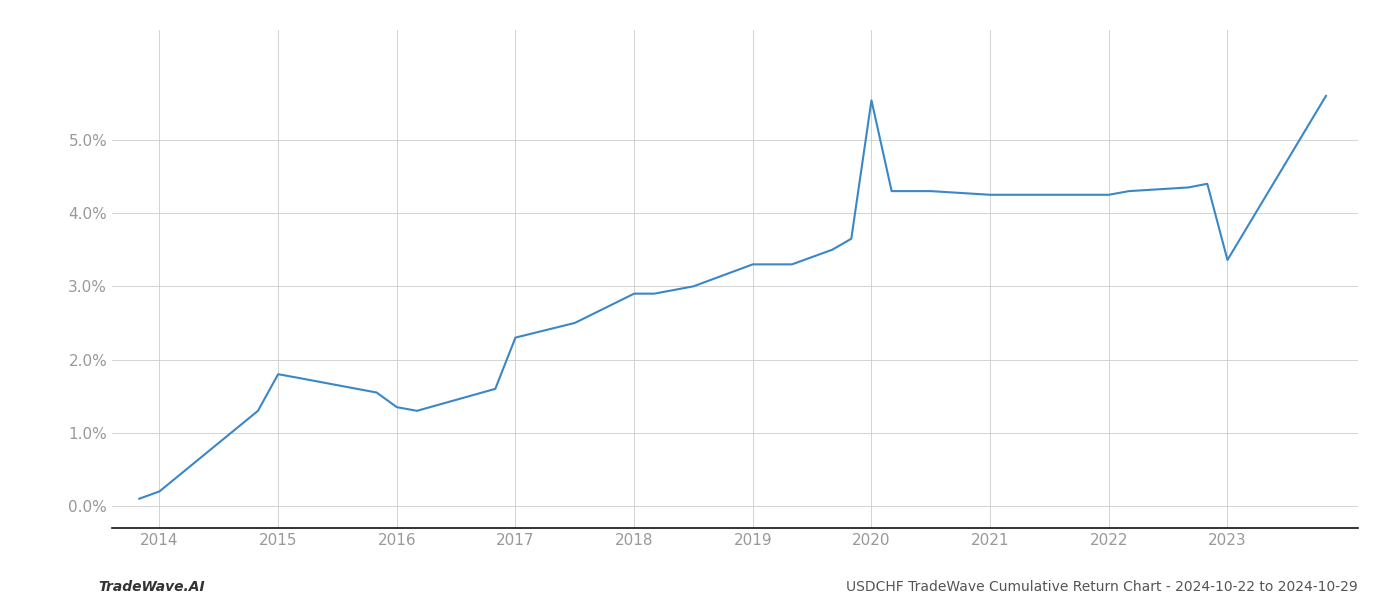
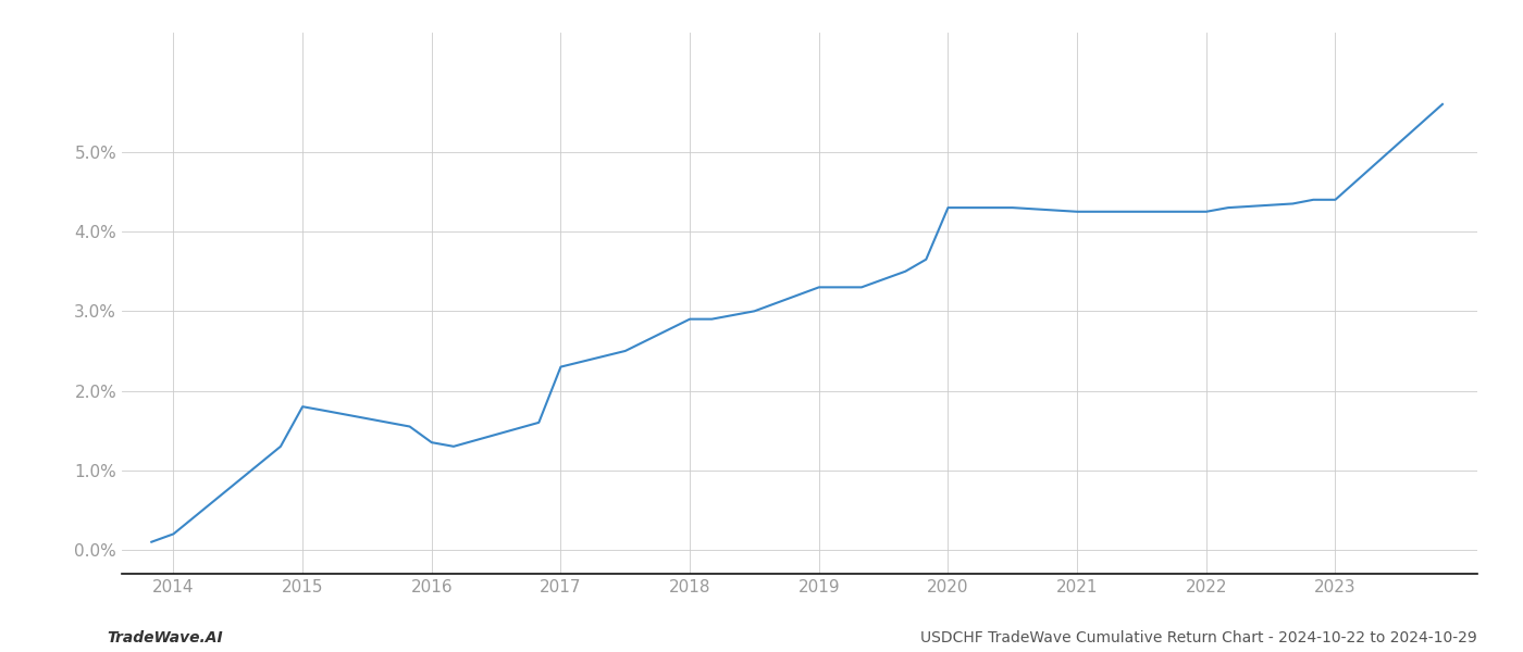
2020: 5.54% -> 4.30%
2023: 3.36% -> 4.40%
